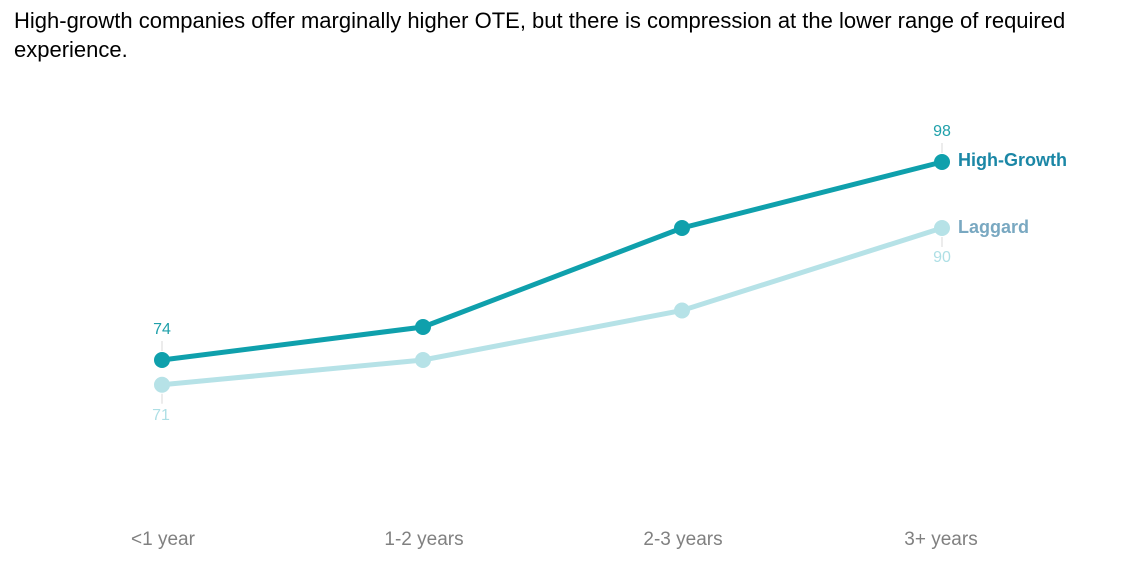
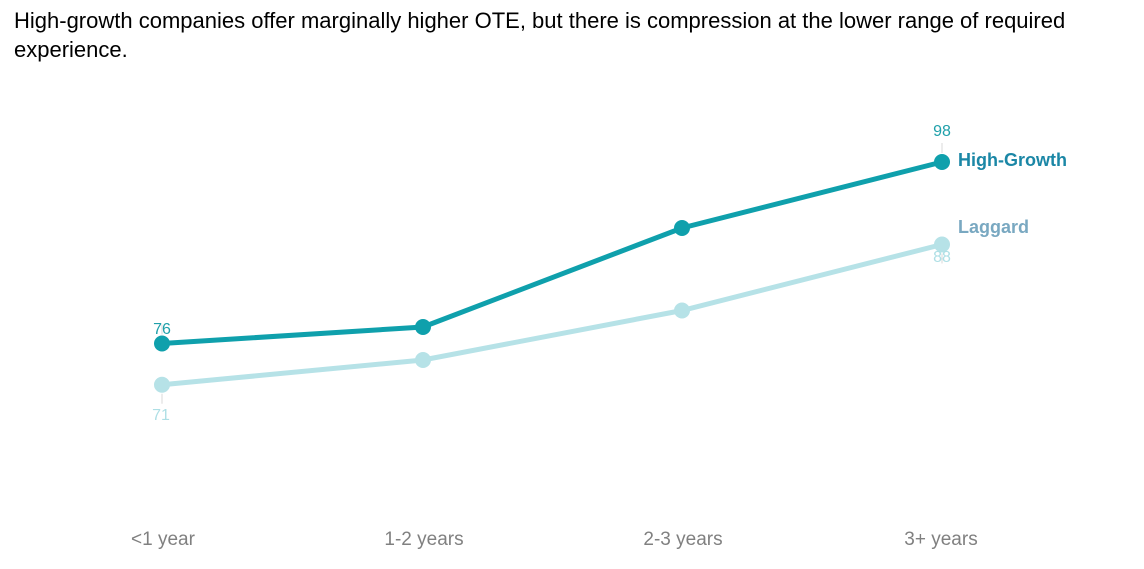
High-Growth/<1 year: 74 -> 76
Laggard/3+ years: 90 -> 88
